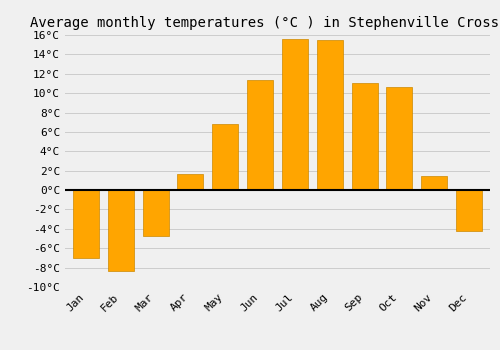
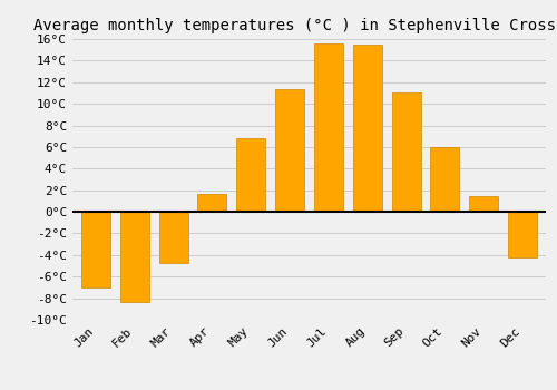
Oct: 10.6°C -> 6.0°C
